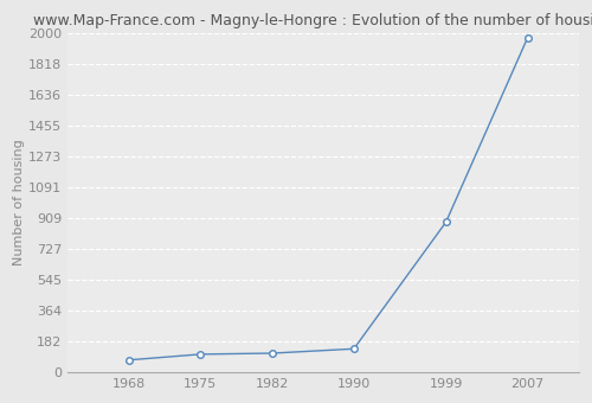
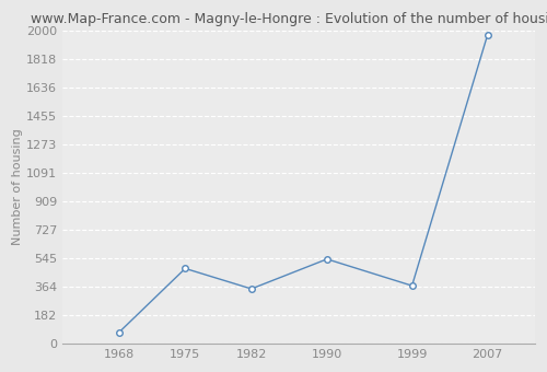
1975: 110 -> 480
1982: 110 -> 350
1990: 140 -> 540
1999: 880 -> 370
